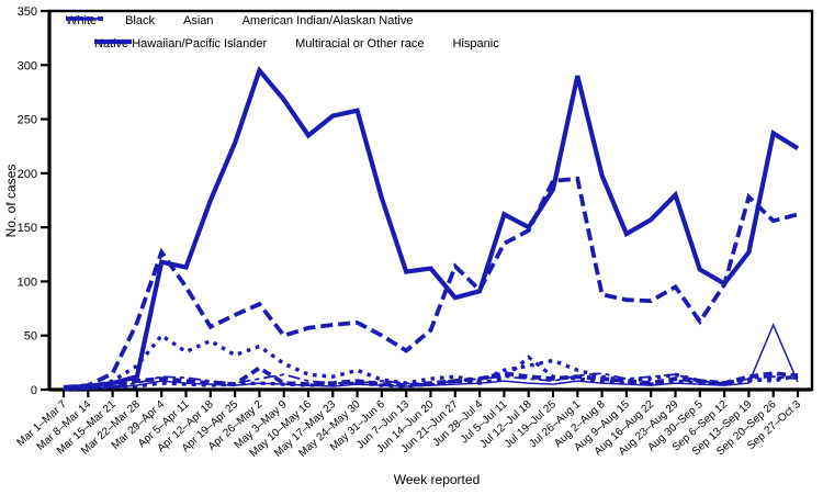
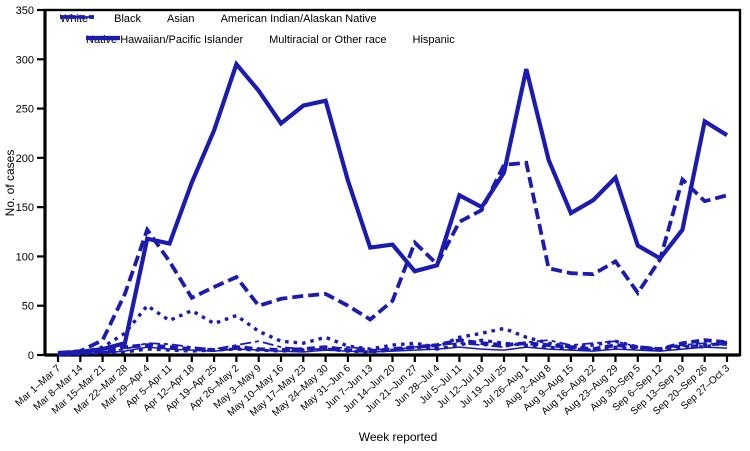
Multiracial or Other race/Apr 26–May 2: 20 -> 10
Black/Jul 12–Jul 18: 30 -> 20
Asian/Sep 20–Sep 26: 60 -> 10
